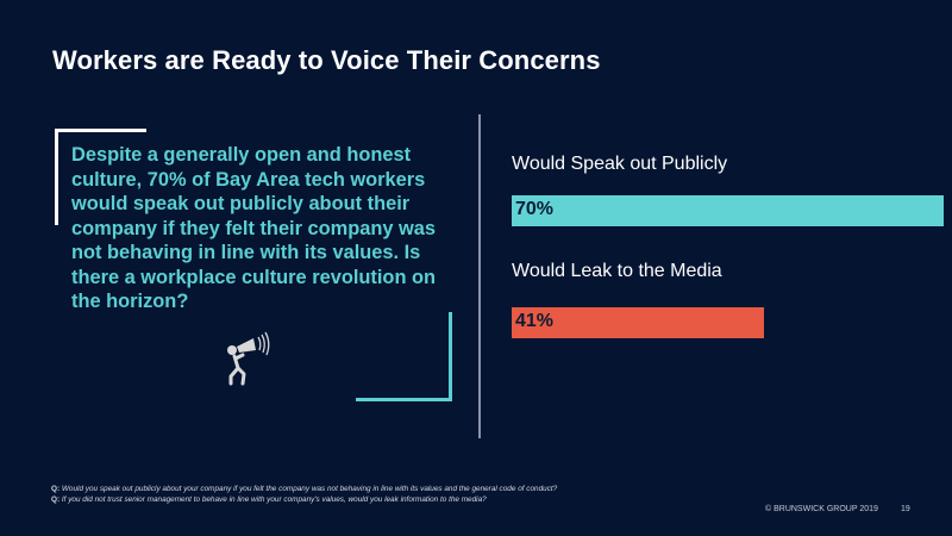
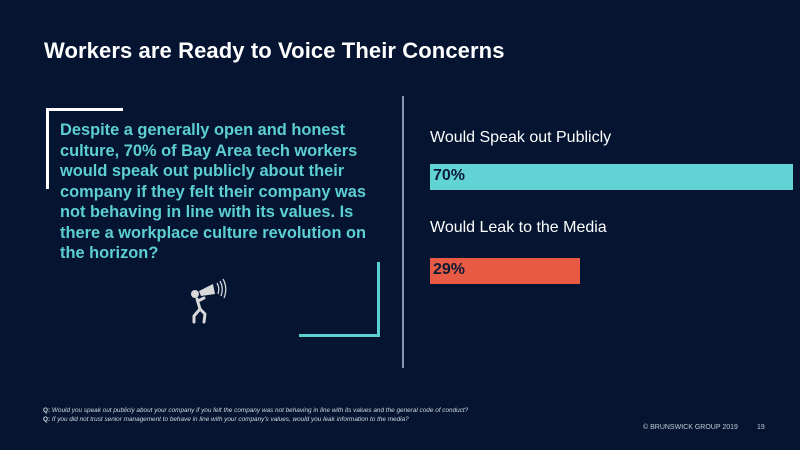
Would Leak to the Media: 41% -> 29%
